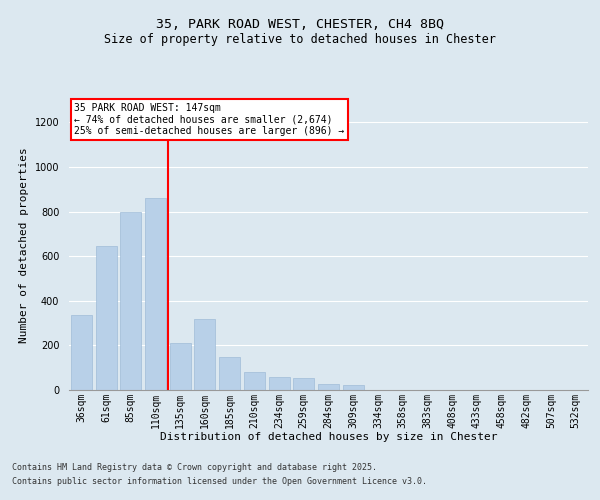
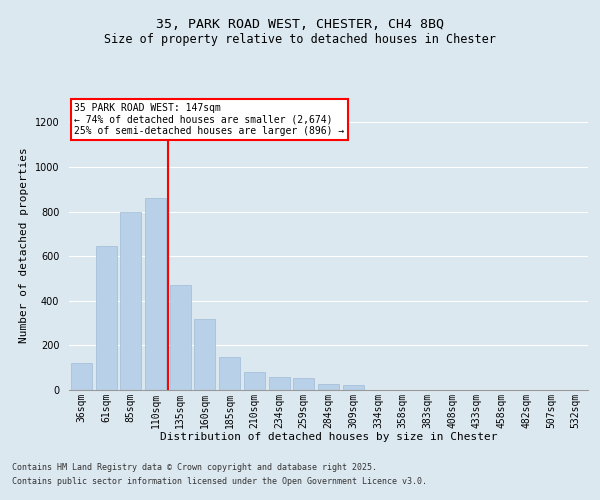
36sqm: 335 -> 120
135sqm: 210 -> 470
